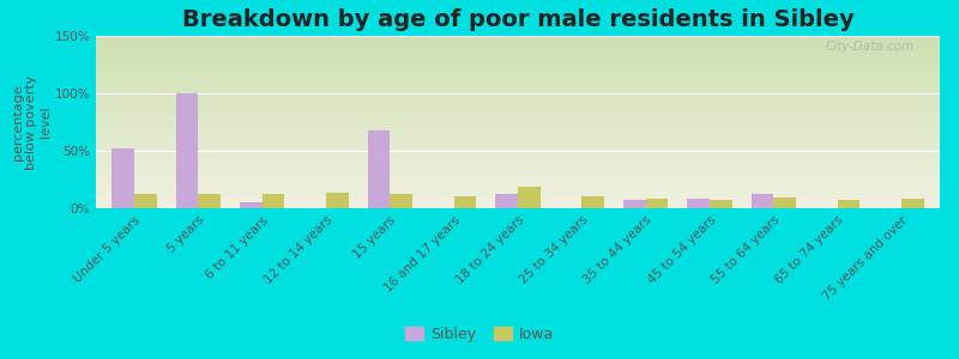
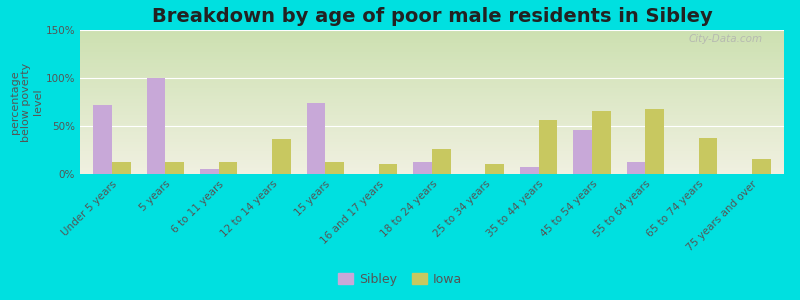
Sibley/Under 5 years: 52% -> 72%
Iowa/12 to 14 years: 14% -> 36%
Sibley/15 years: 68% -> 74%
Iowa/18 to 24 years: 19% -> 26%
Iowa/35 to 44 years: 8% -> 56%
Sibley/45 to 54 years: 8% -> 46%
Iowa/45 to 54 years: 7% -> 66%
Iowa/55 to 64 years: 9% -> 68%
Iowa/65 to 74 years: 7% -> 38%
Iowa/75 years and over: 8% -> 16%
